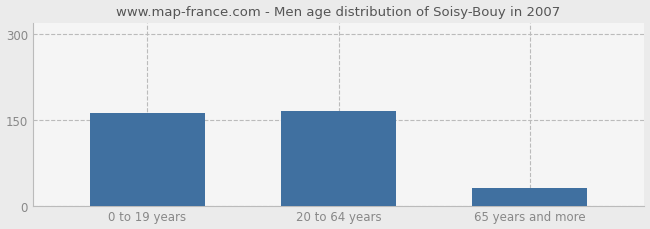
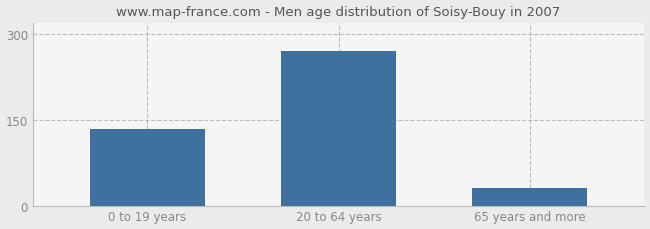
0 to 19 years: 162 -> 135
20 to 64 years: 166 -> 270
